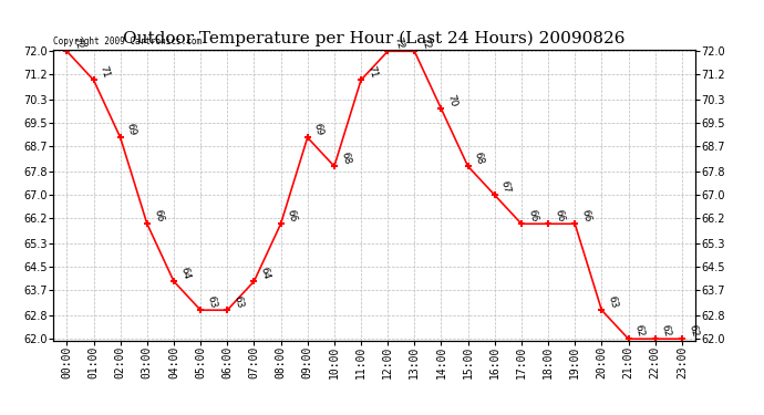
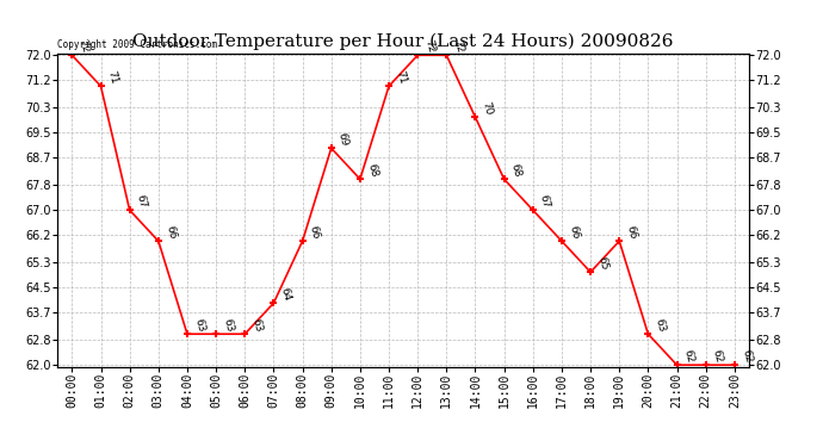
02:00: 69 -> 67
04:00: 64 -> 63
18:00: 66 -> 65
